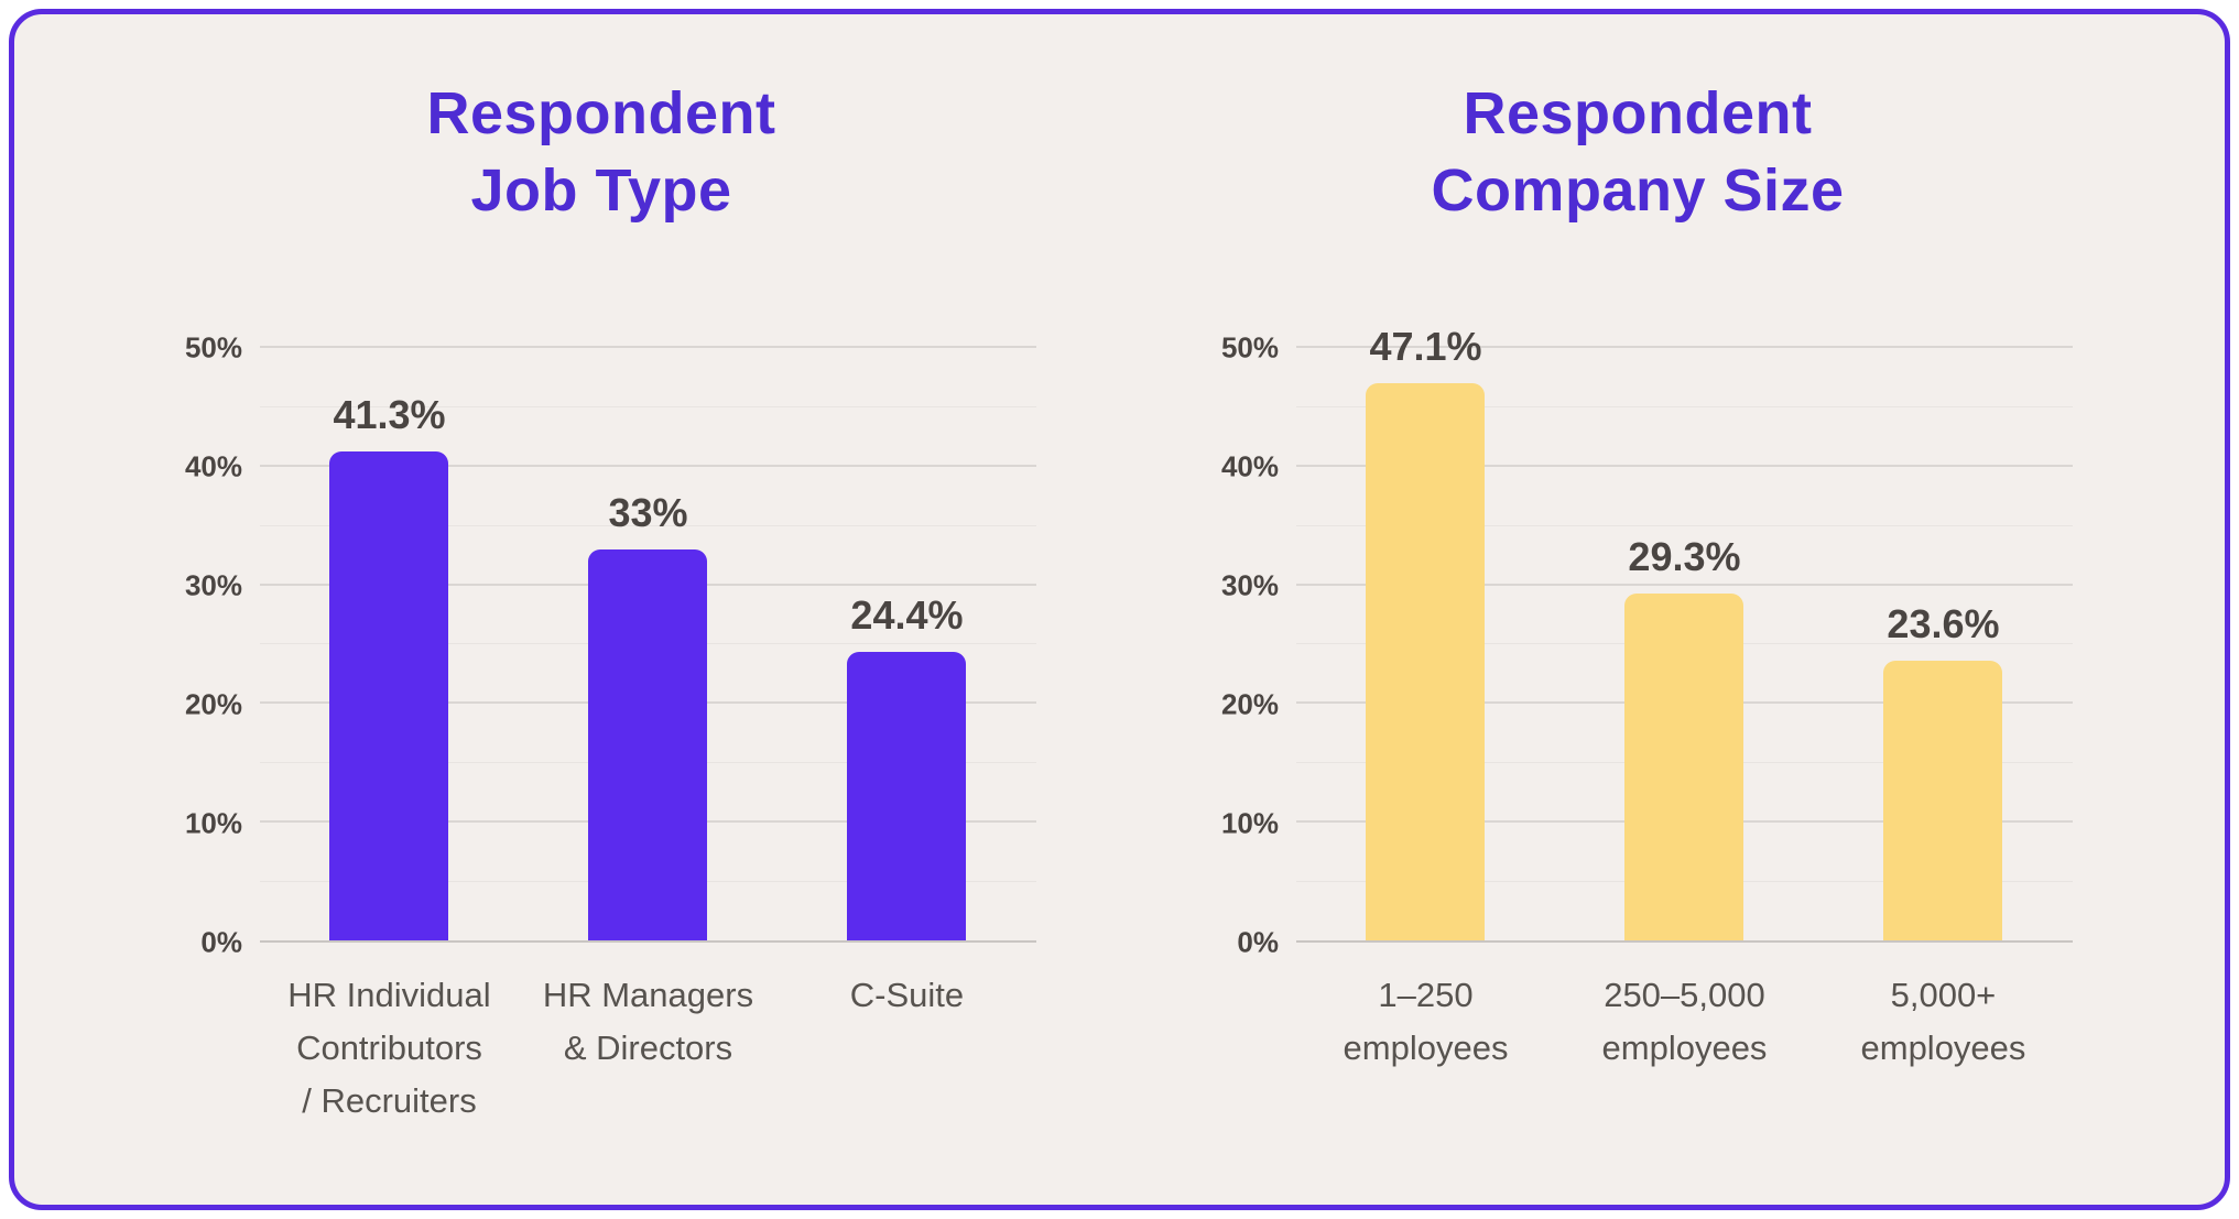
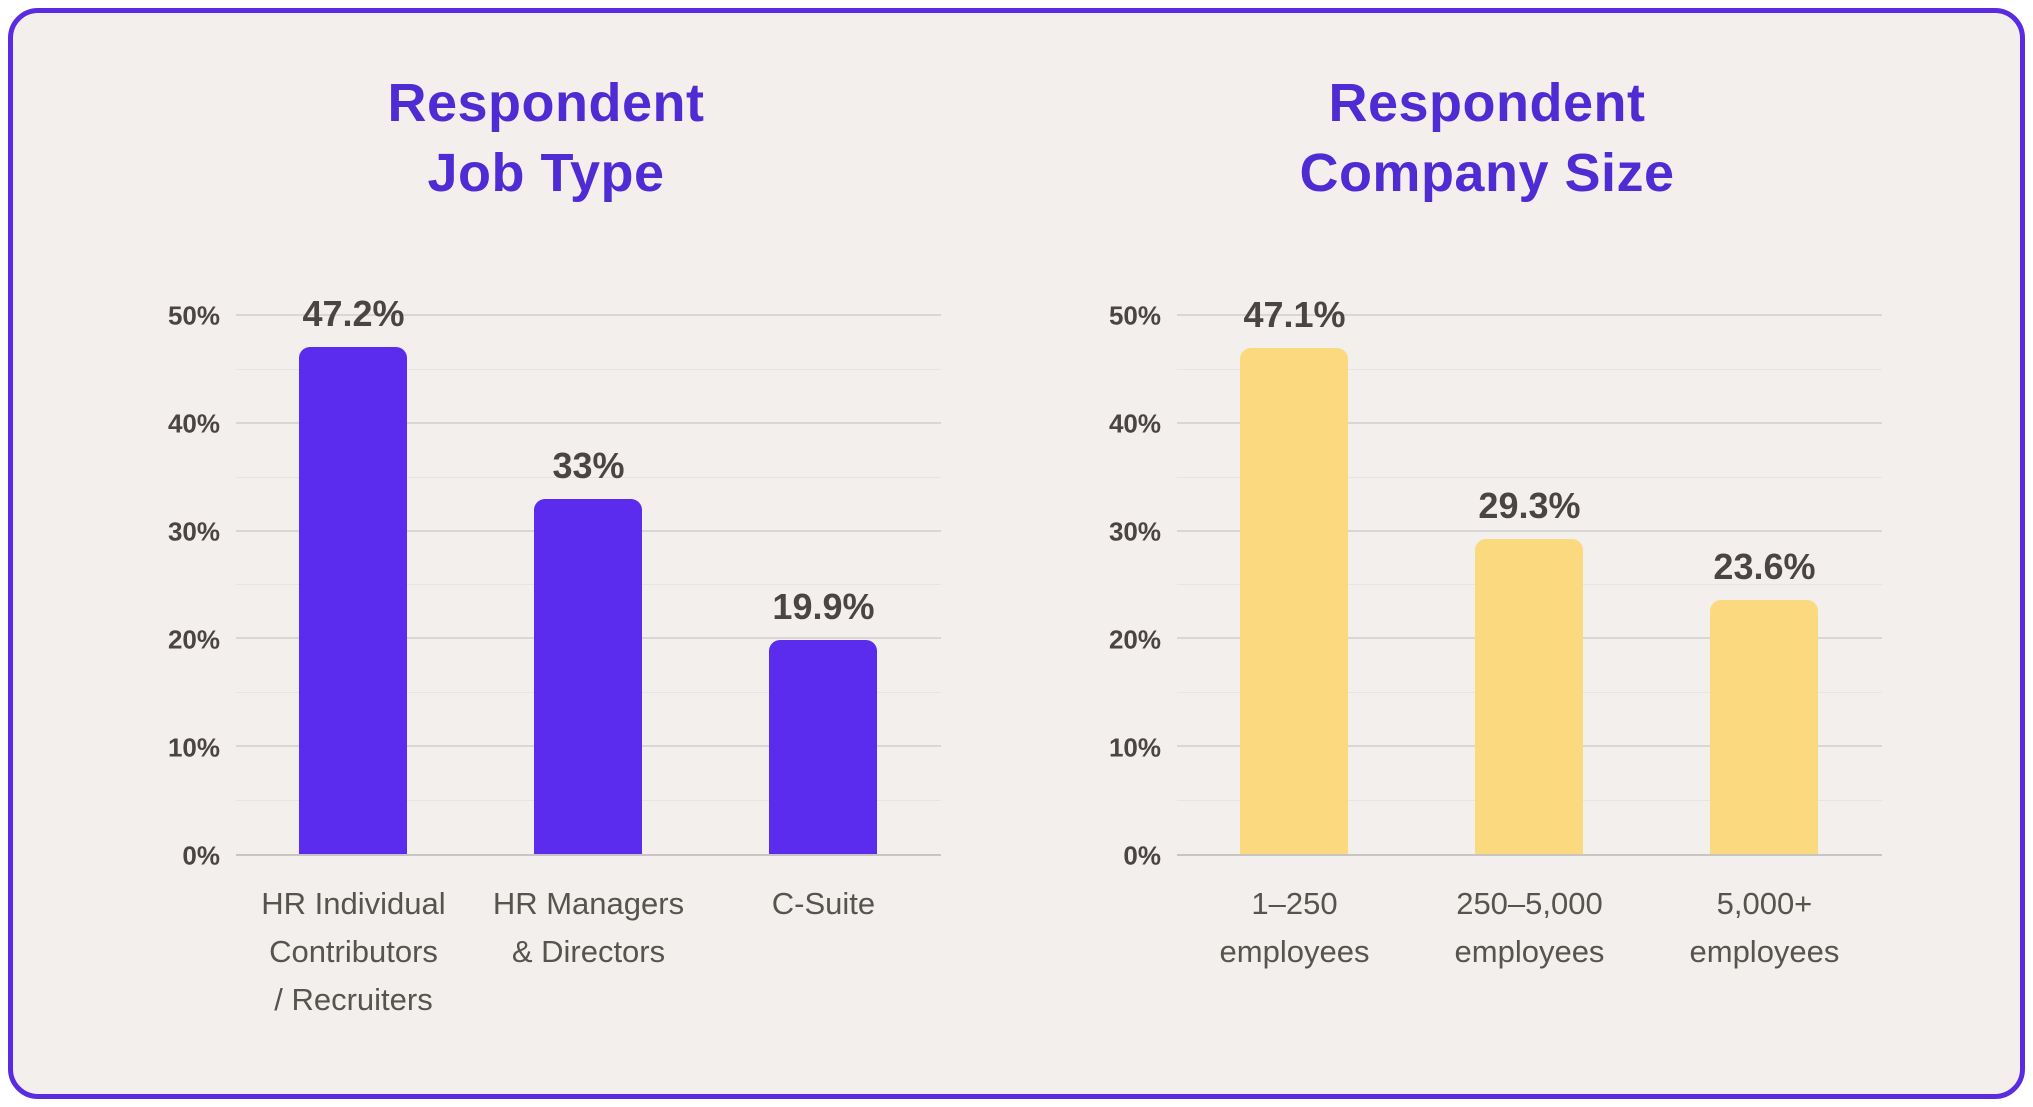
Respondent Job Type/HR Individual Contributors / Recruiters: 41.3% -> 47.2%
Respondent Job Type/C-Suite: 24.4% -> 19.9%
